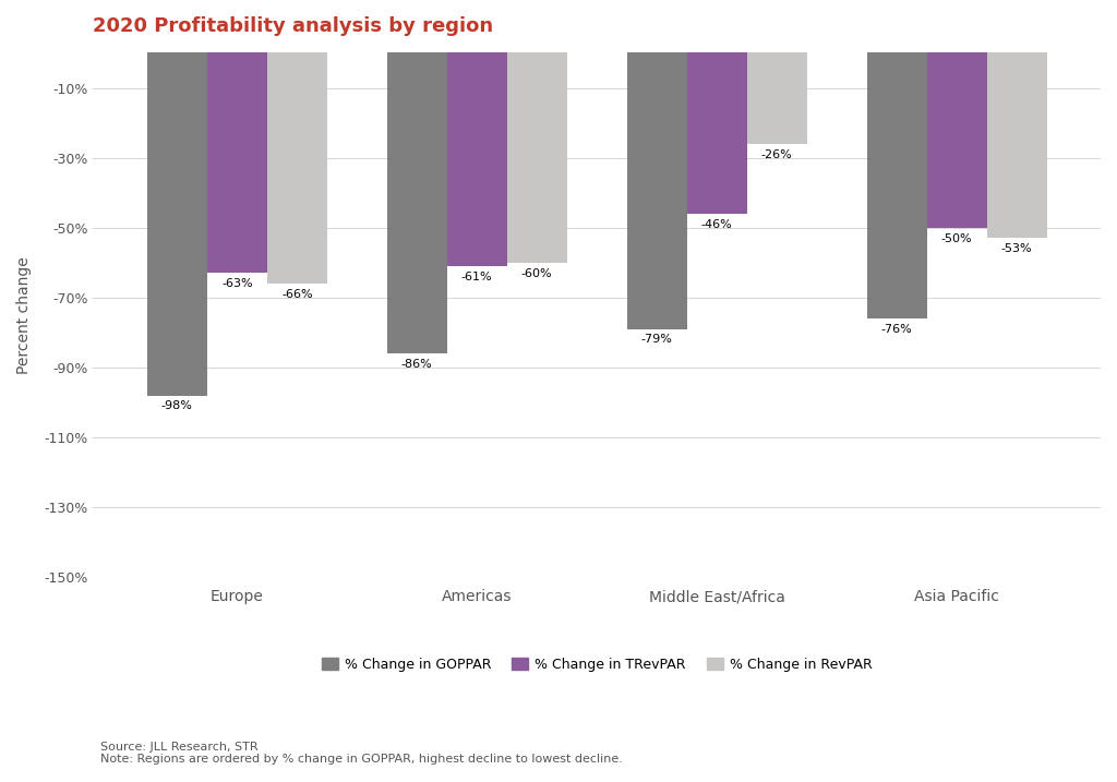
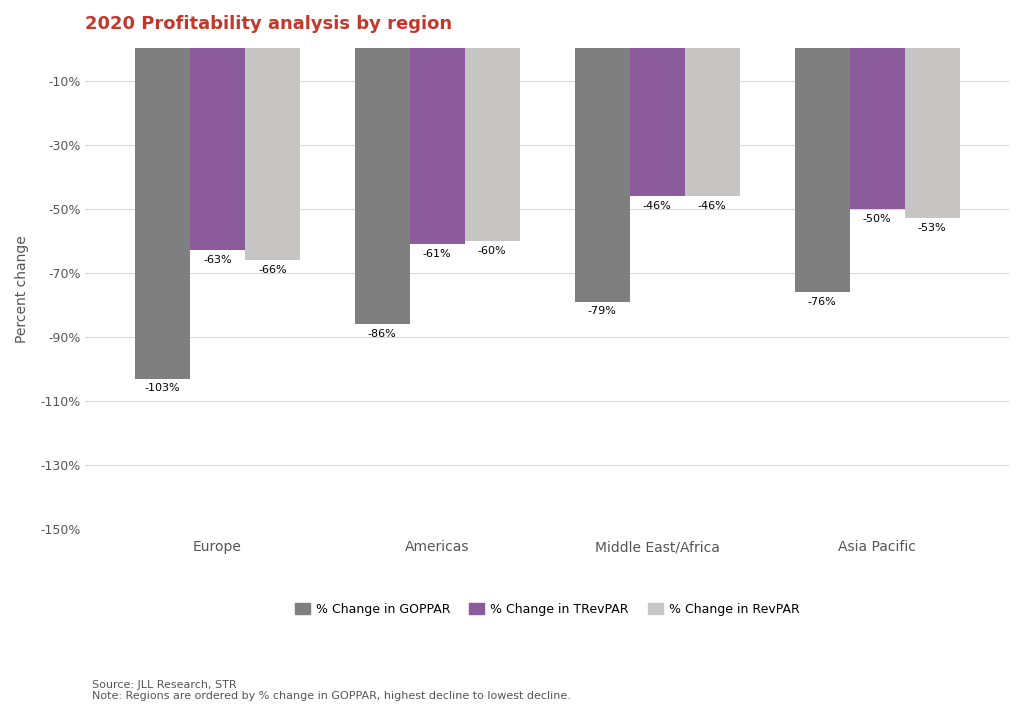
% Change in GOPPAR/Europe: -98% -> -103%
% Change in RevPAR/Middle East/Africa: -26% -> -46%
